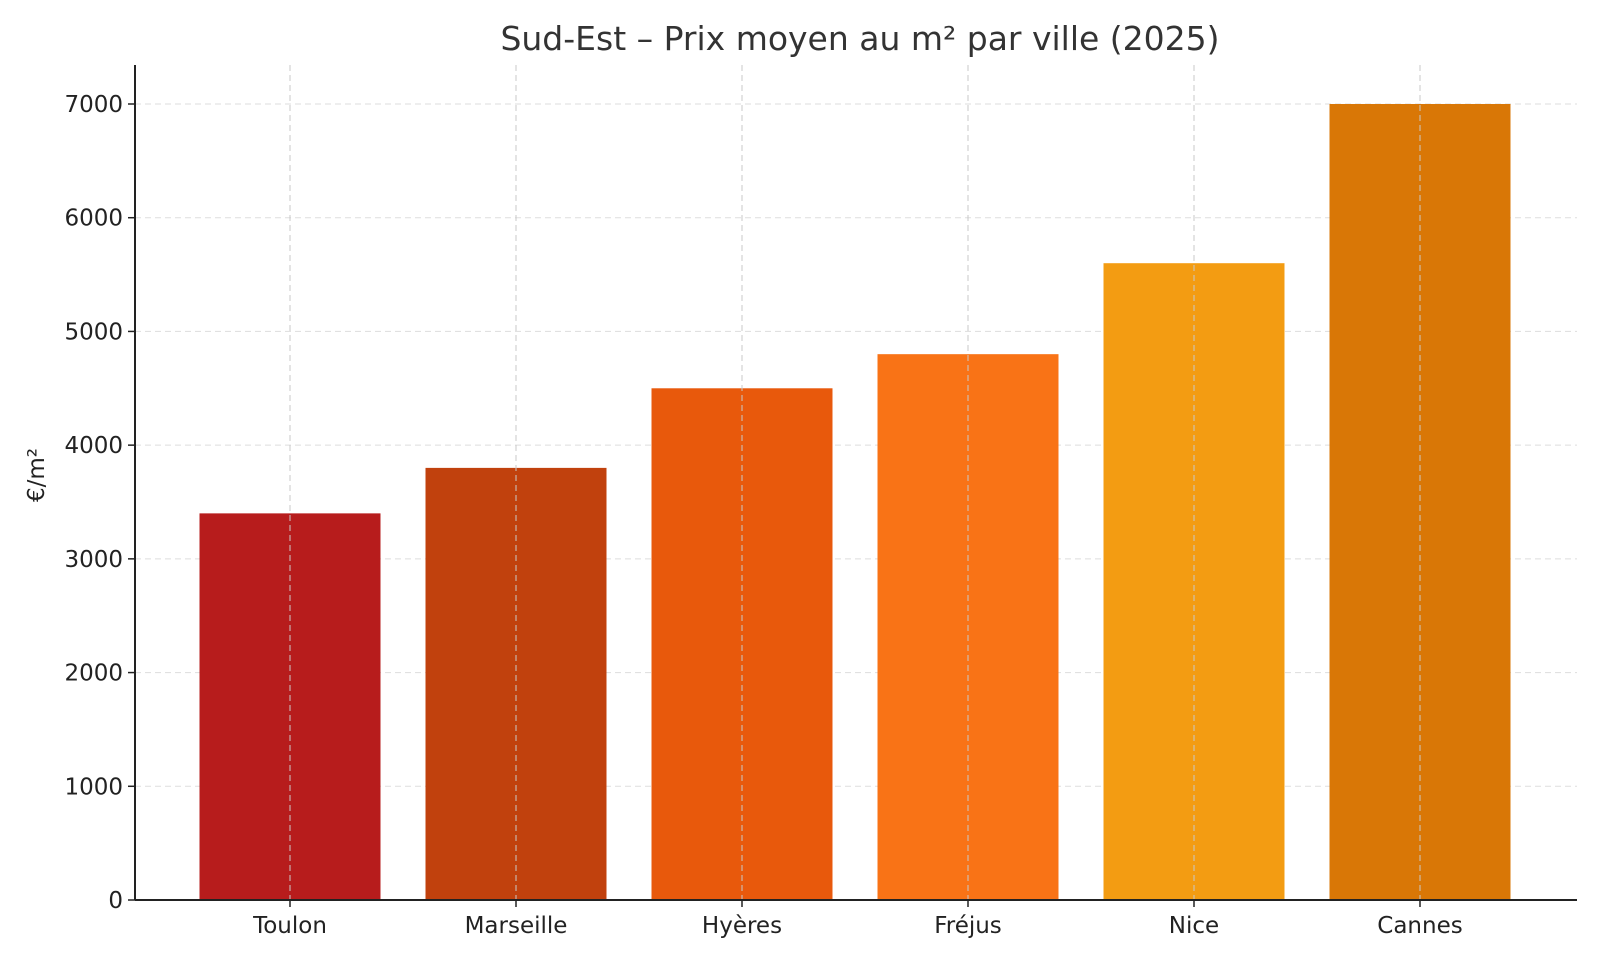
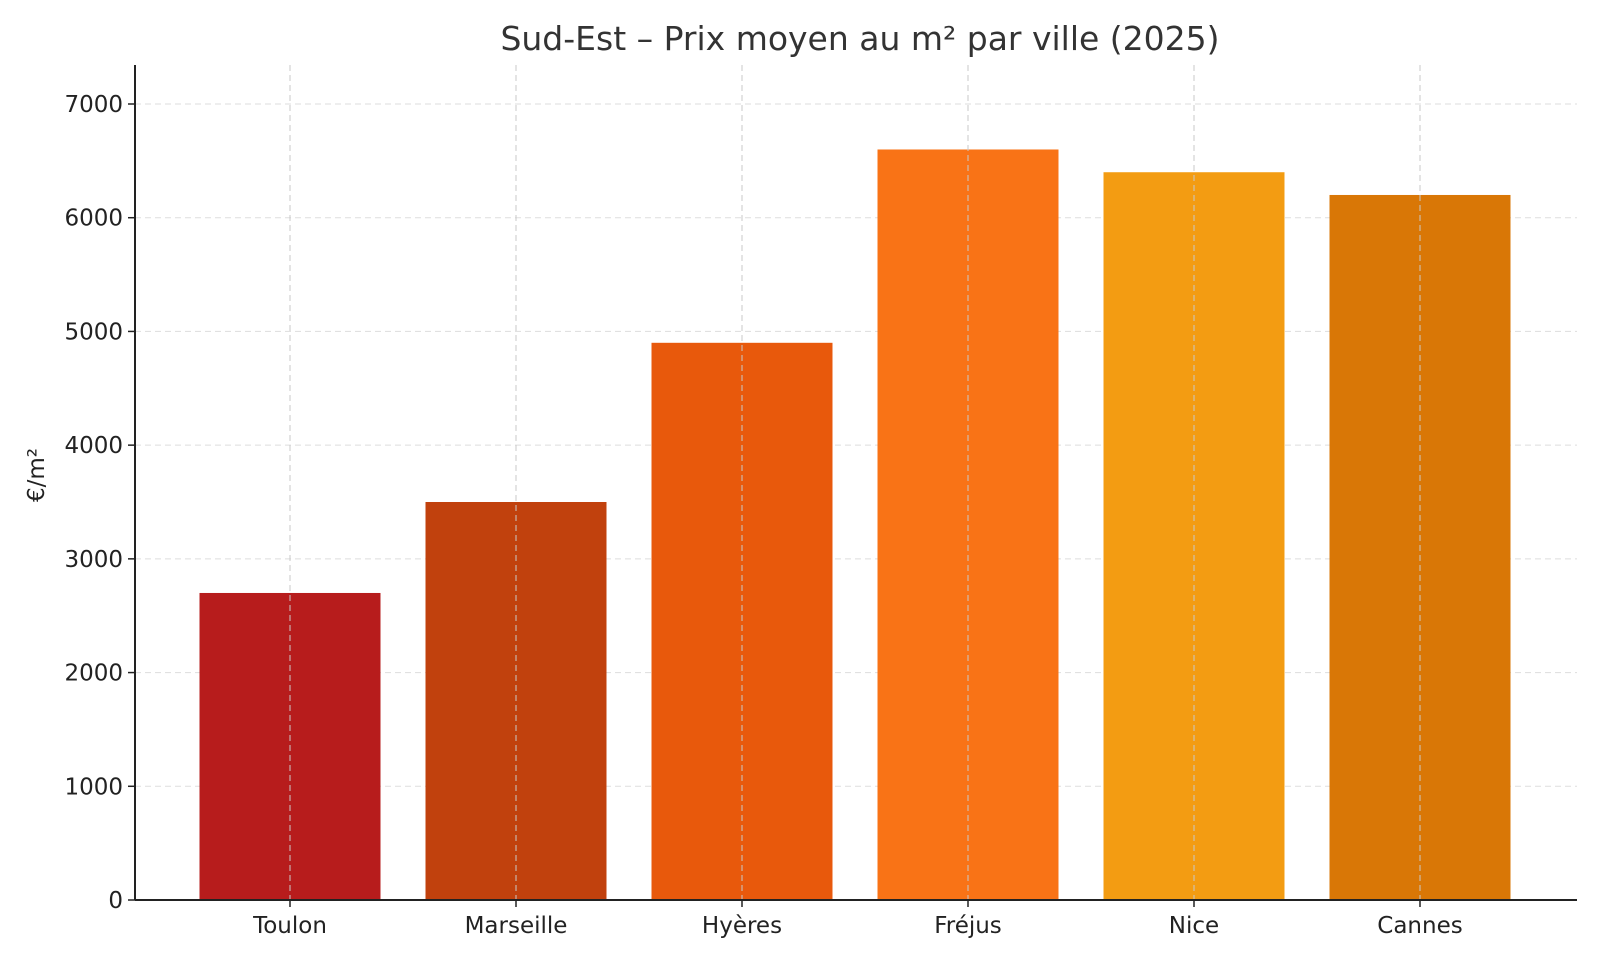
Toulon: 3400 -> 2700
Marseille: 3800 -> 3500
Hyères: 4500 -> 4900
Fréjus: 4800 -> 6600
Nice: 5600 -> 6400
Cannes: 7000 -> 6200
